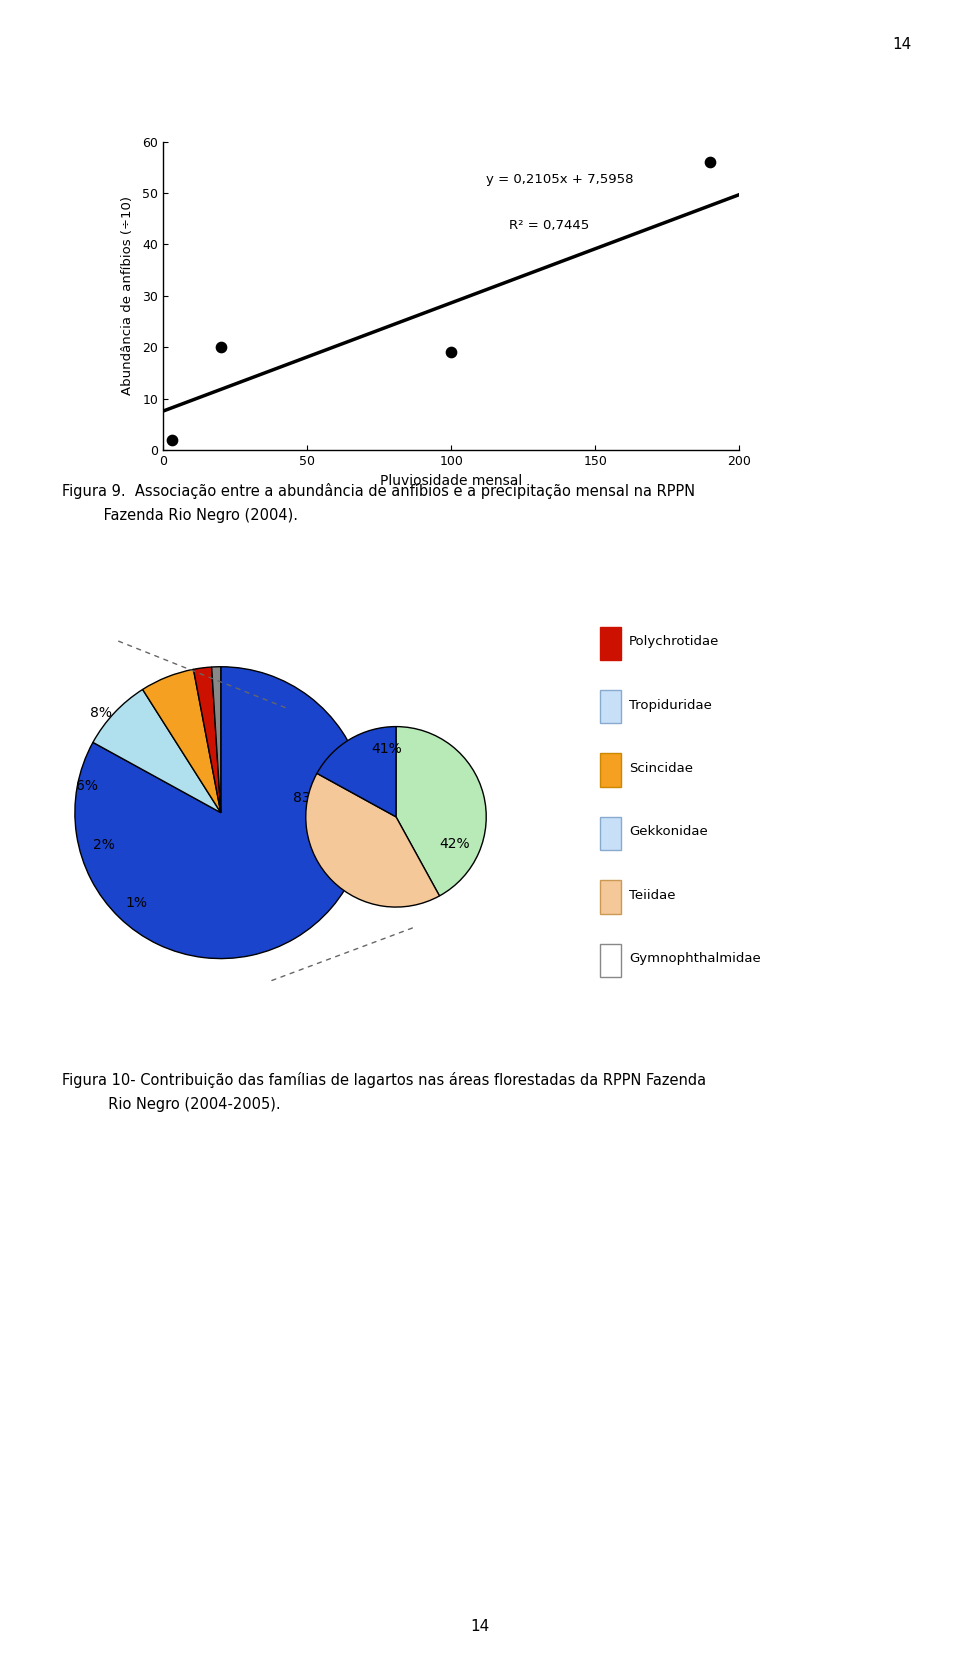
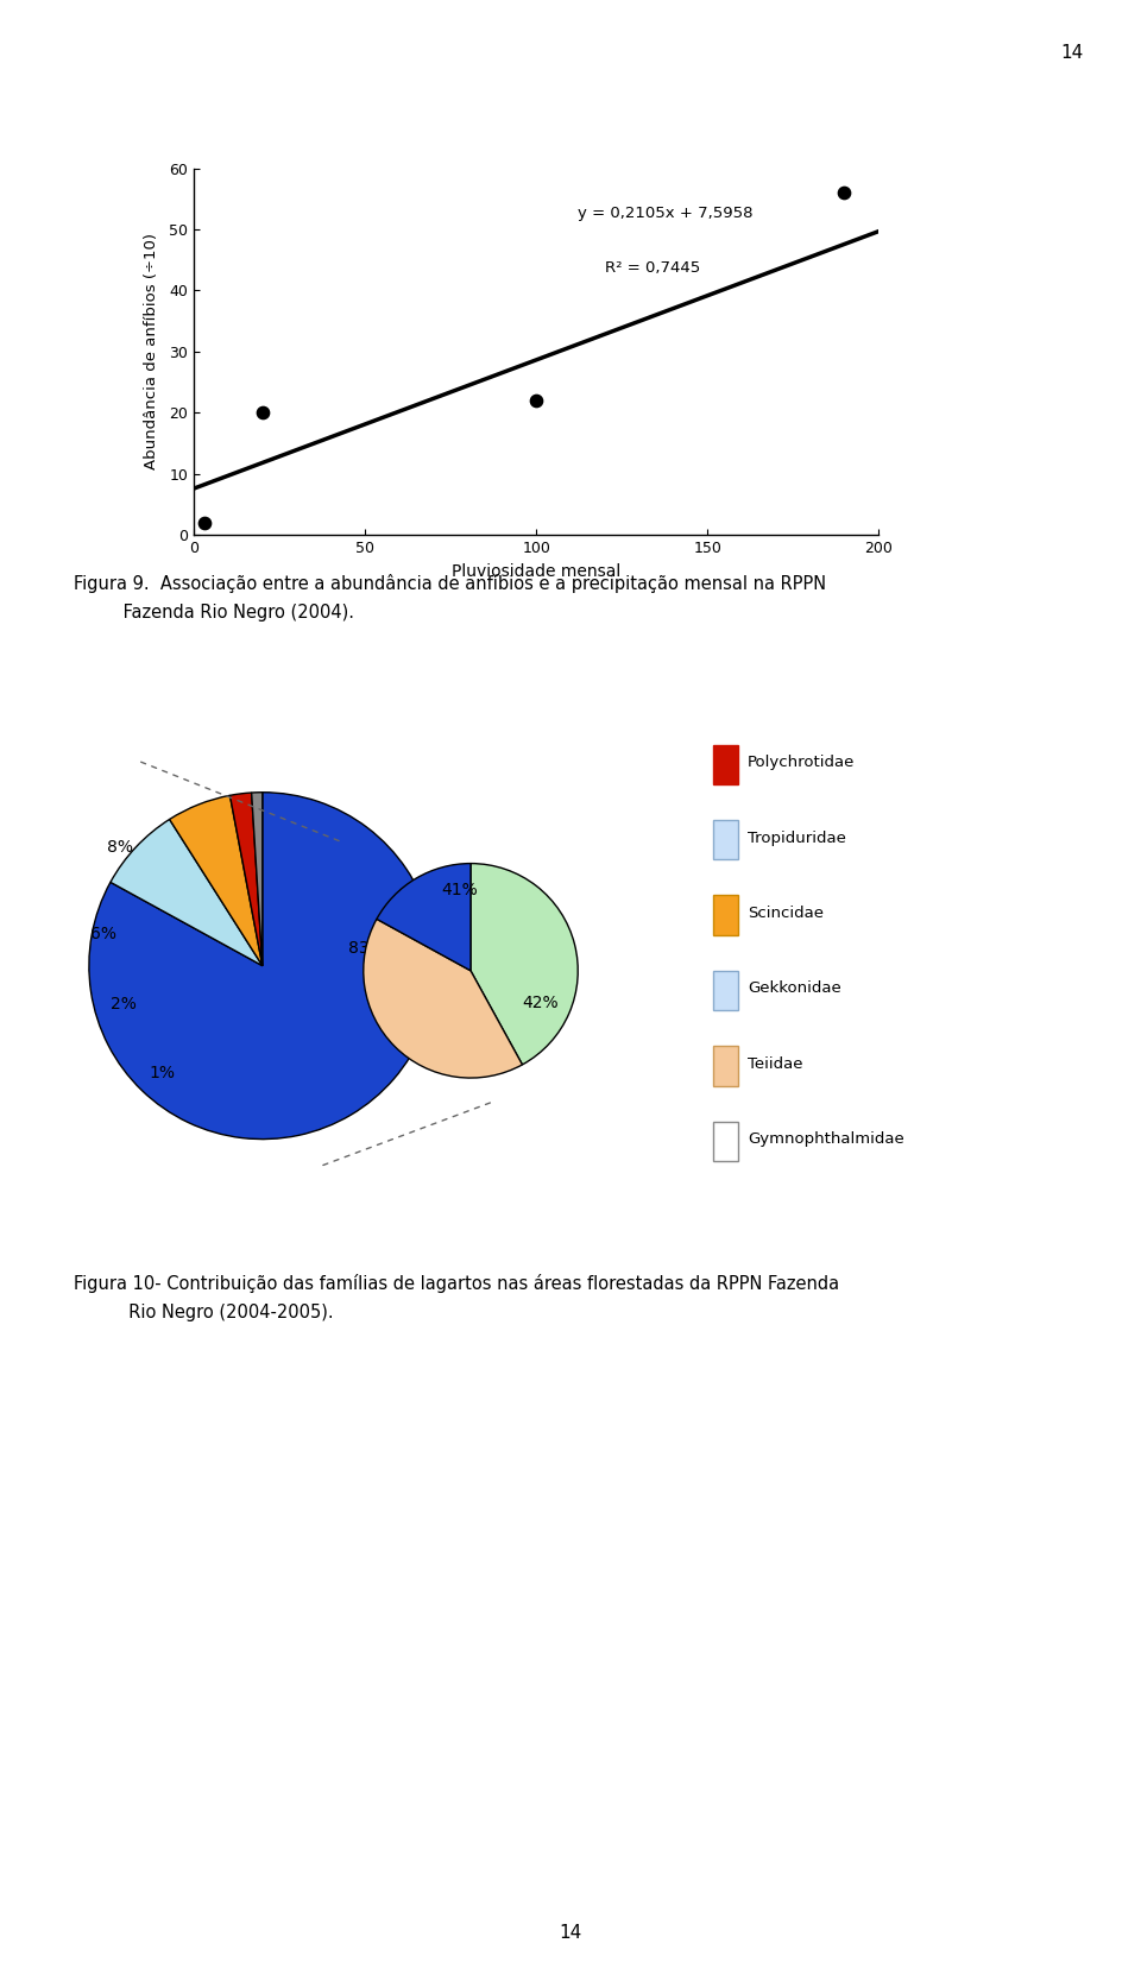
100: 19 -> 22
